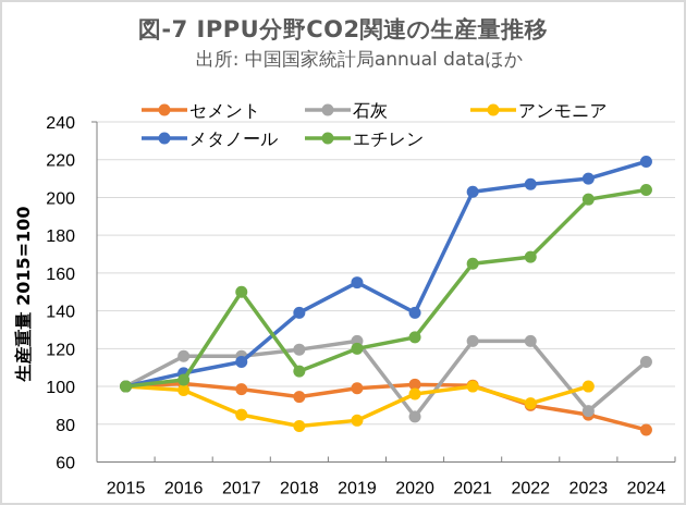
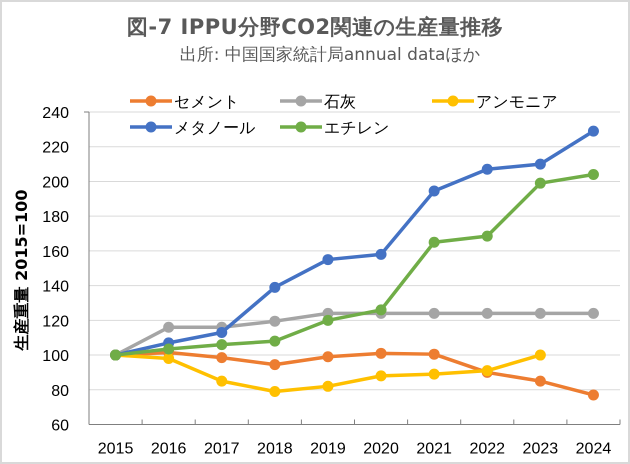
エチレン/2017: 150 -> 106
石灰/2020: 84 -> 124
アンモニア/2020: 96 -> 88
メタノール/2020: 139 -> 158
アンモニア/2021: 100 -> 89
メタノール/2021: 203 -> 194
石灰/2023: 87 -> 124
石灰/2024: 113 -> 124
メタノール/2024: 219 -> 229
